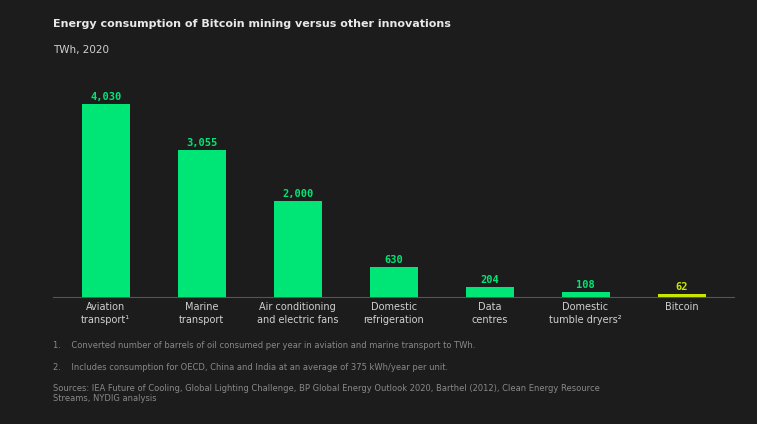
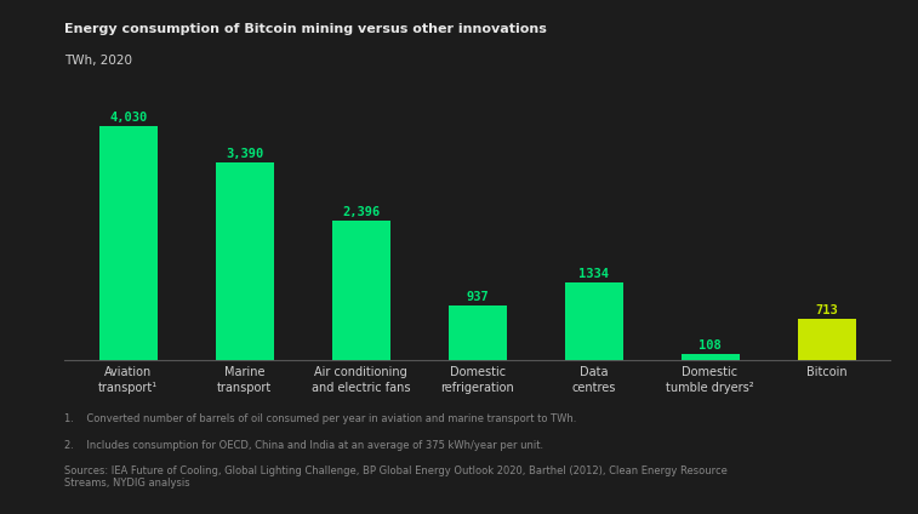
Marine transport: 3,055 -> 3,390
Air conditioning and electric fans: 2,000 -> 2,396
Domestic refrigeration: 630 -> 937
Data centres: 204 -> 1334
Bitcoin: 62 -> 713
